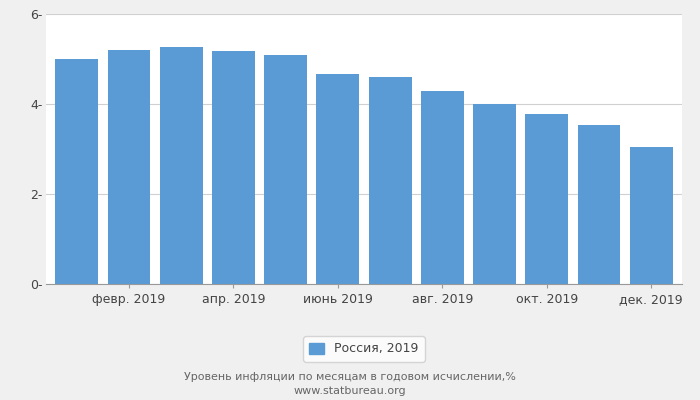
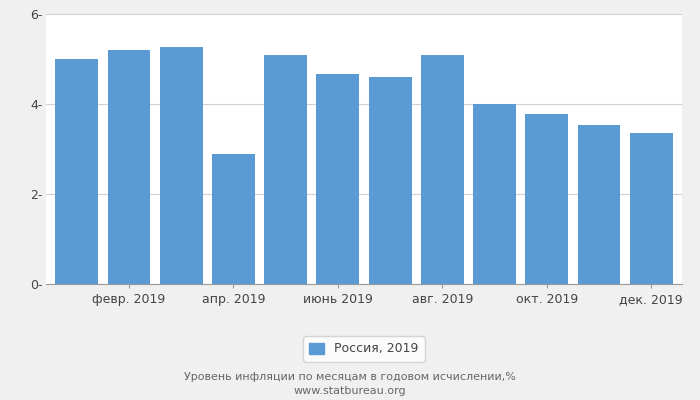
апр. 2019: 5.17- -> 2.90-
авг. 2019: 4.30- -> 5.10-
дек. 2019: 3.05- -> 3.35-
